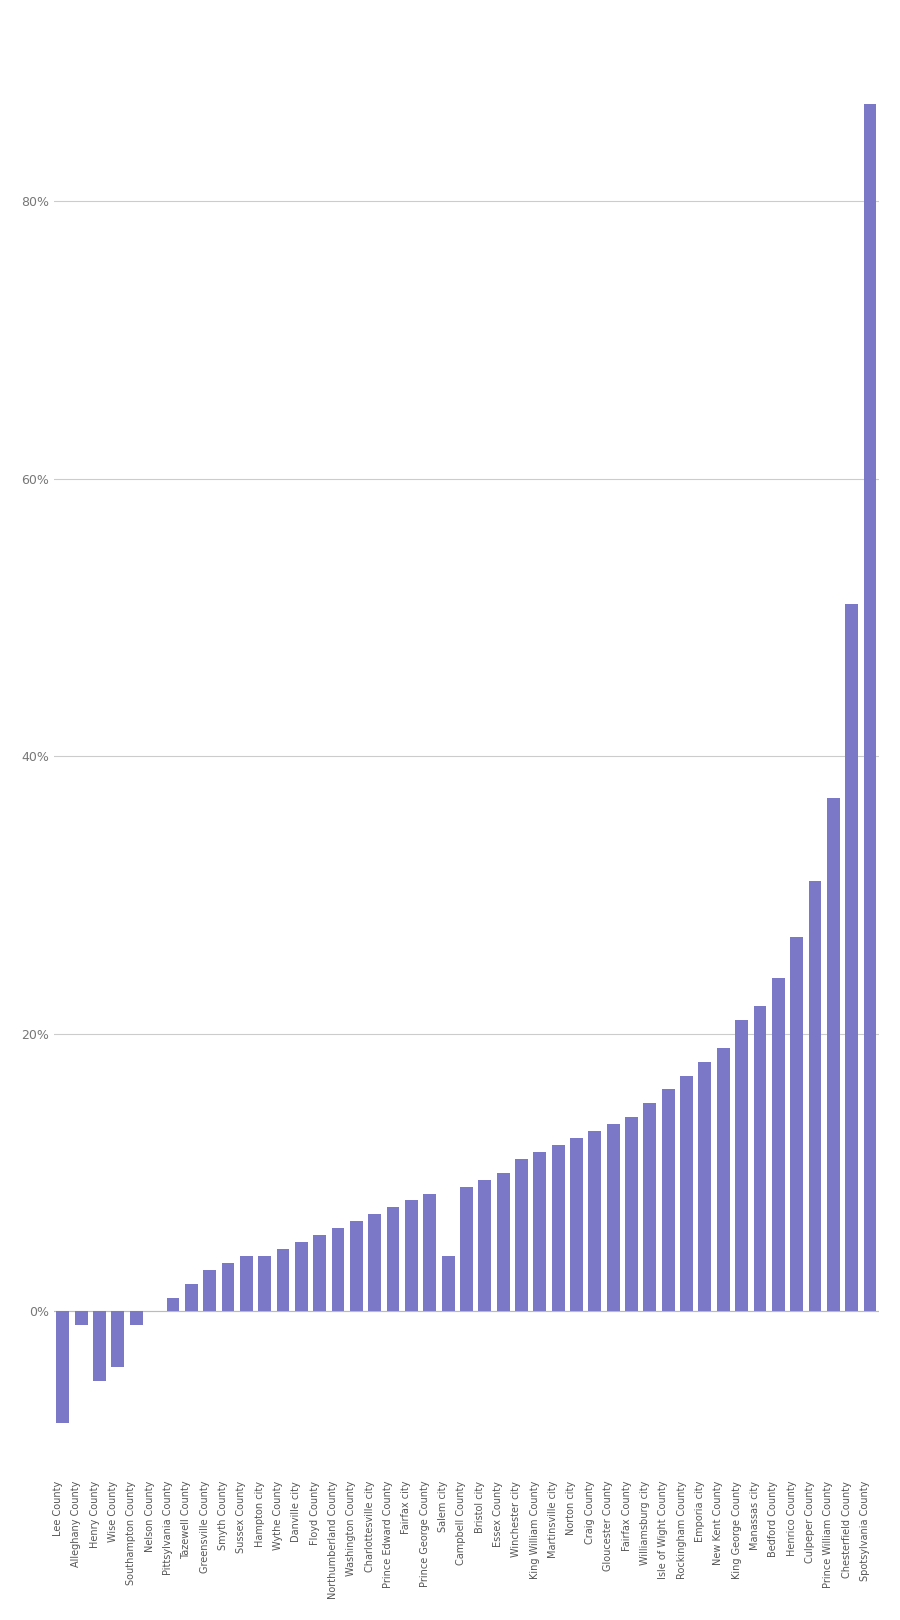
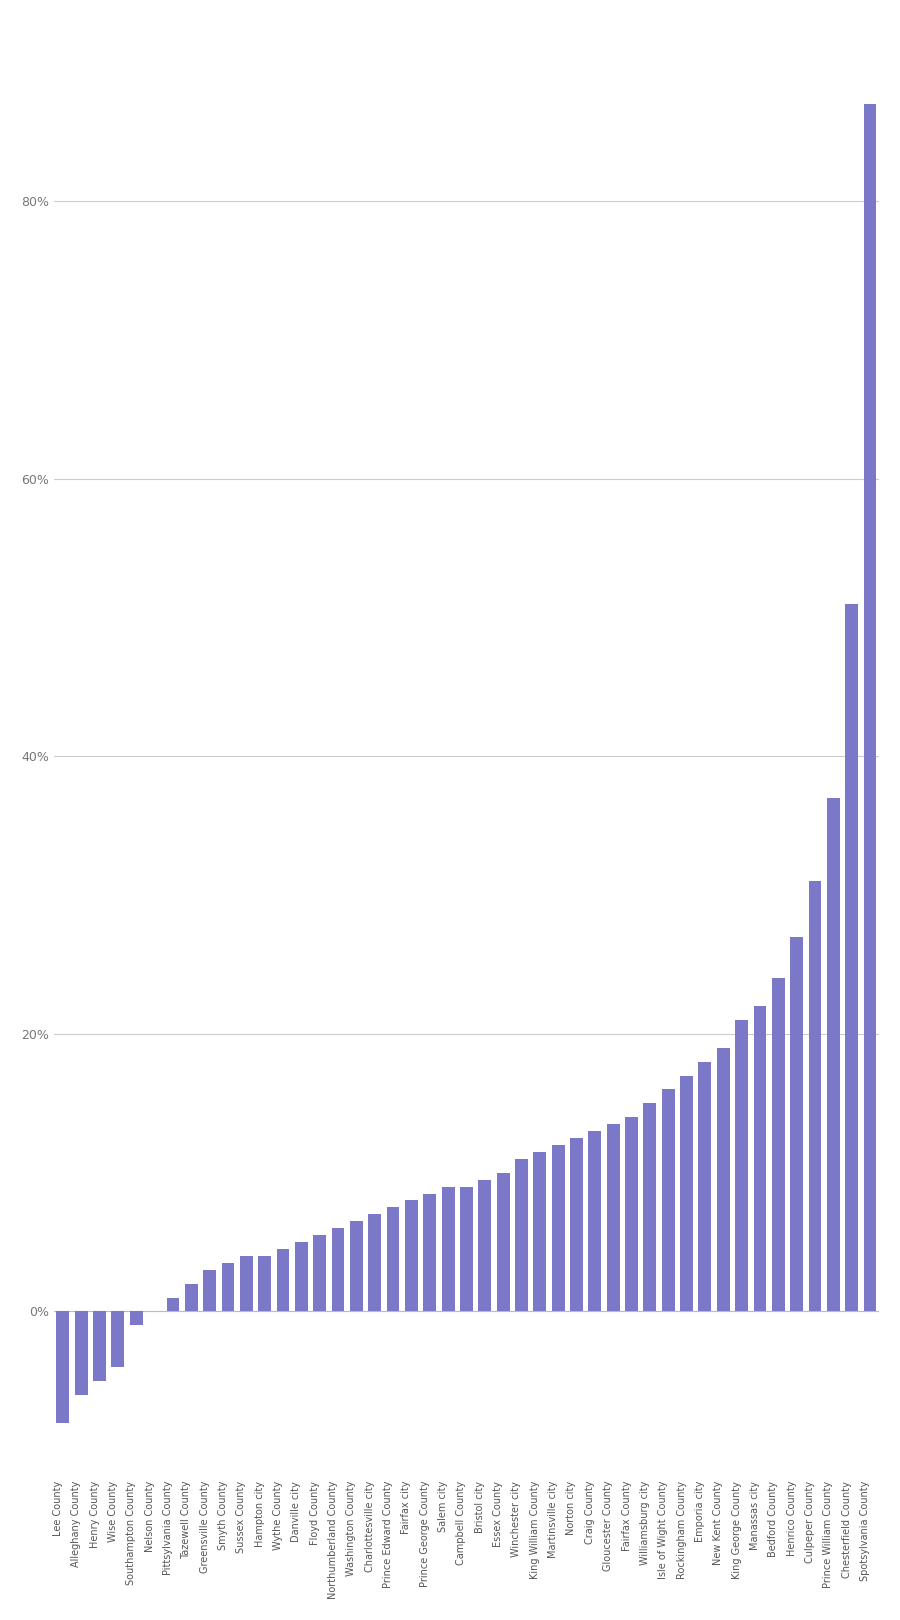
Alleghany County: -1.0% -> -6.0%
Salem city: 4.0% -> 9.0%
